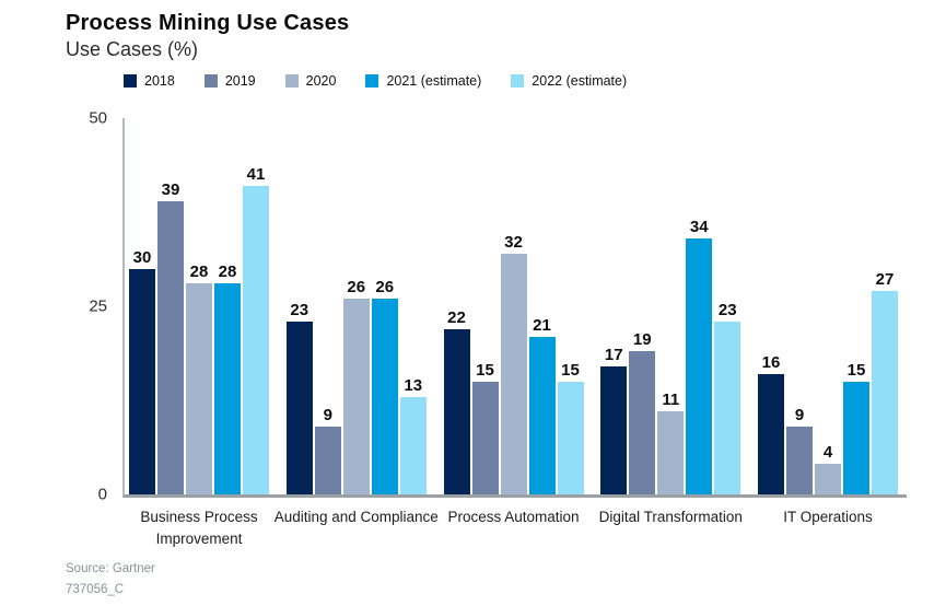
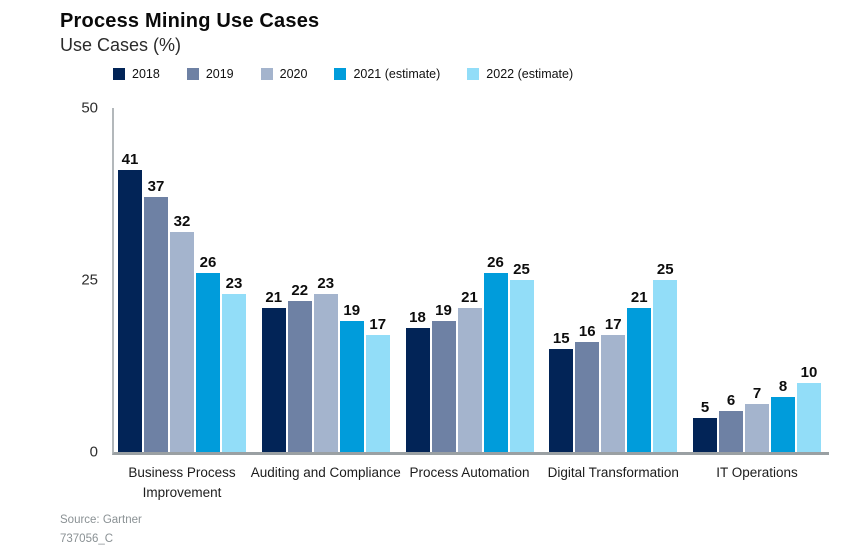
2018/Business Process Improvement: 30 -> 41
2019/Business Process Improvement: 39 -> 37
2020/Business Process Improvement: 28 -> 32
2021 (estimate)/Business Process Improvement: 28 -> 26
2022 (estimate)/Business Process Improvement: 41 -> 23
2018/Auditing and Compliance: 23 -> 21
2019/Auditing and Compliance: 9 -> 22
2020/Auditing and Compliance: 26 -> 23
2021 (estimate)/Auditing and Compliance: 26 -> 19
2022 (estimate)/Auditing and Compliance: 13 -> 17
2018/Process Automation: 22 -> 18
2019/Process Automation: 15 -> 19
2020/Process Automation: 32 -> 21
2021 (estimate)/Process Automation: 21 -> 26
2022 (estimate)/Process Automation: 15 -> 25
2018/Digital Transformation: 17 -> 15
2019/Digital Transformation: 19 -> 16
2020/Digital Transformation: 11 -> 17
2021 (estimate)/Digital Transformation: 34 -> 21
2022 (estimate)/Digital Transformation: 23 -> 25
2018/IT Operations: 16 -> 5
2019/IT Operations: 9 -> 6
2020/IT Operations: 4 -> 7
2021 (estimate)/IT Operations: 15 -> 8
2022 (estimate)/IT Operations: 27 -> 10
